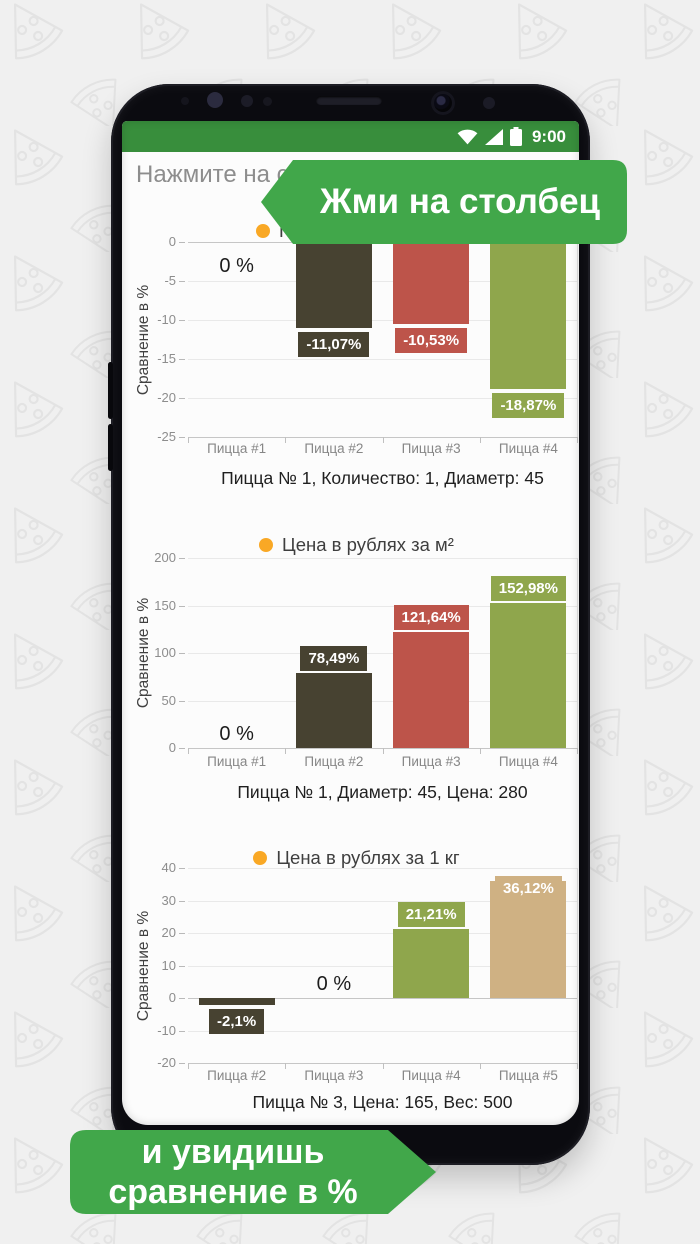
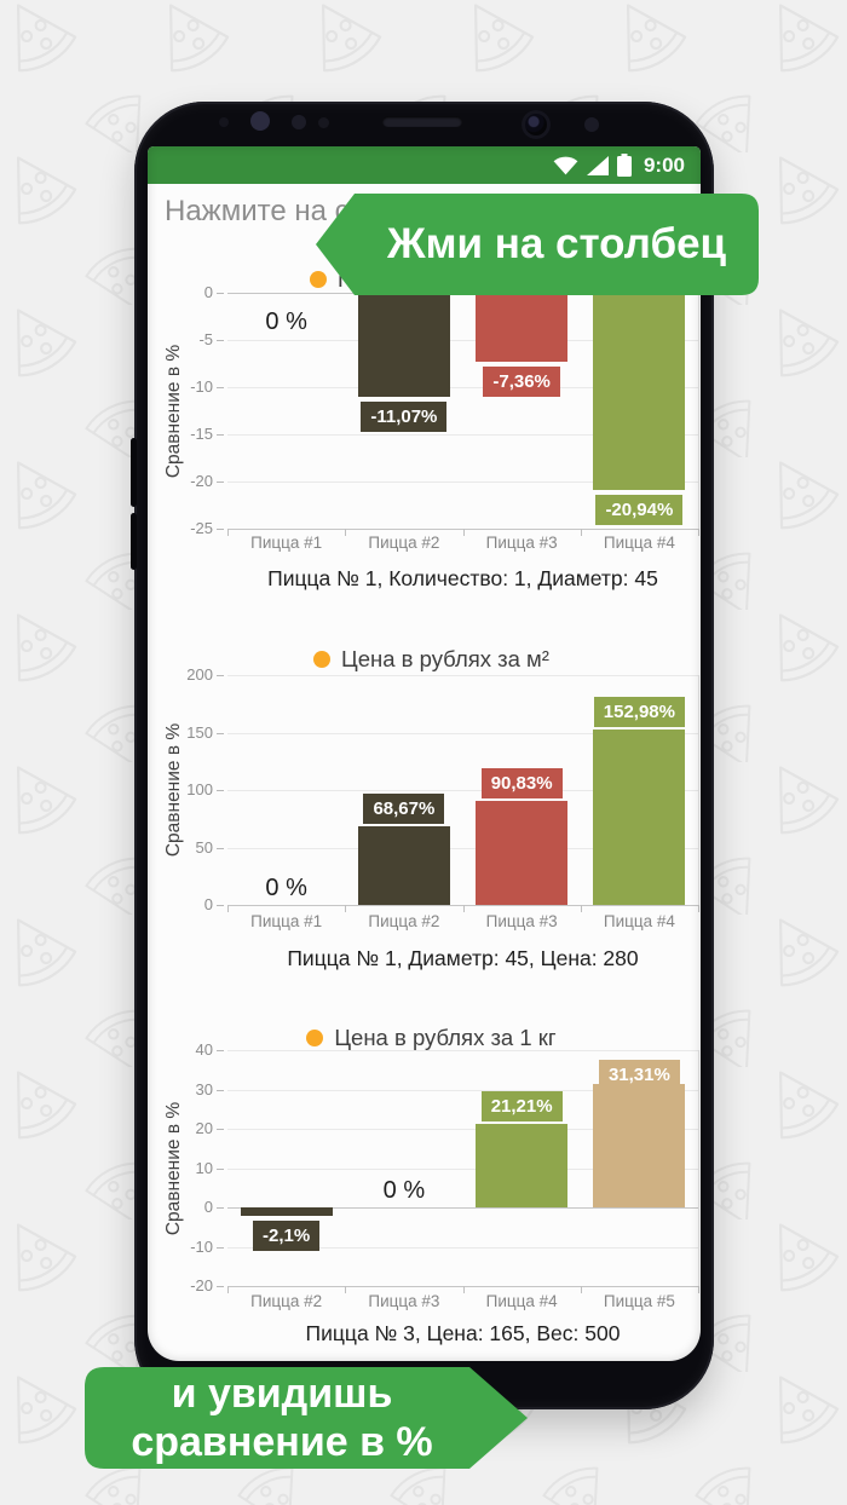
Пло/Пицца #3: -10,53% -> -7,36%
Пло/Пицца #4: -18,87% -> -20,94%
Цена в рублях за м²/Пицца #2: 78,49% -> 68,67%
Цена в рублях за м²/Пицца #3: 121,64% -> 90,83%
Цена в рублях за 1 кг/Пицца #5: 36,12% -> 31,31%
